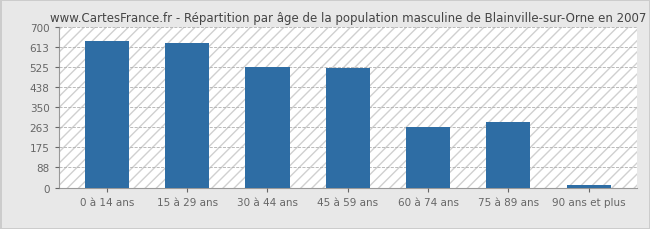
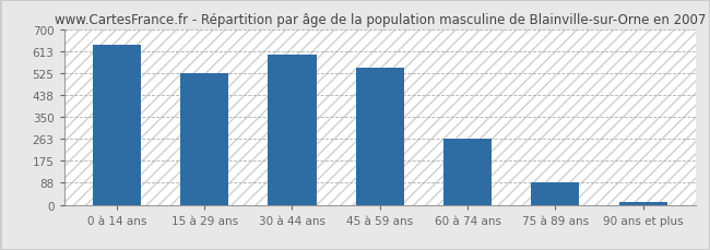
15 à 29 ans: 630 -> 525
30 à 44 ans: 525 -> 600
45 à 59 ans: 520 -> 548
75 à 89 ans: 285 -> 90
